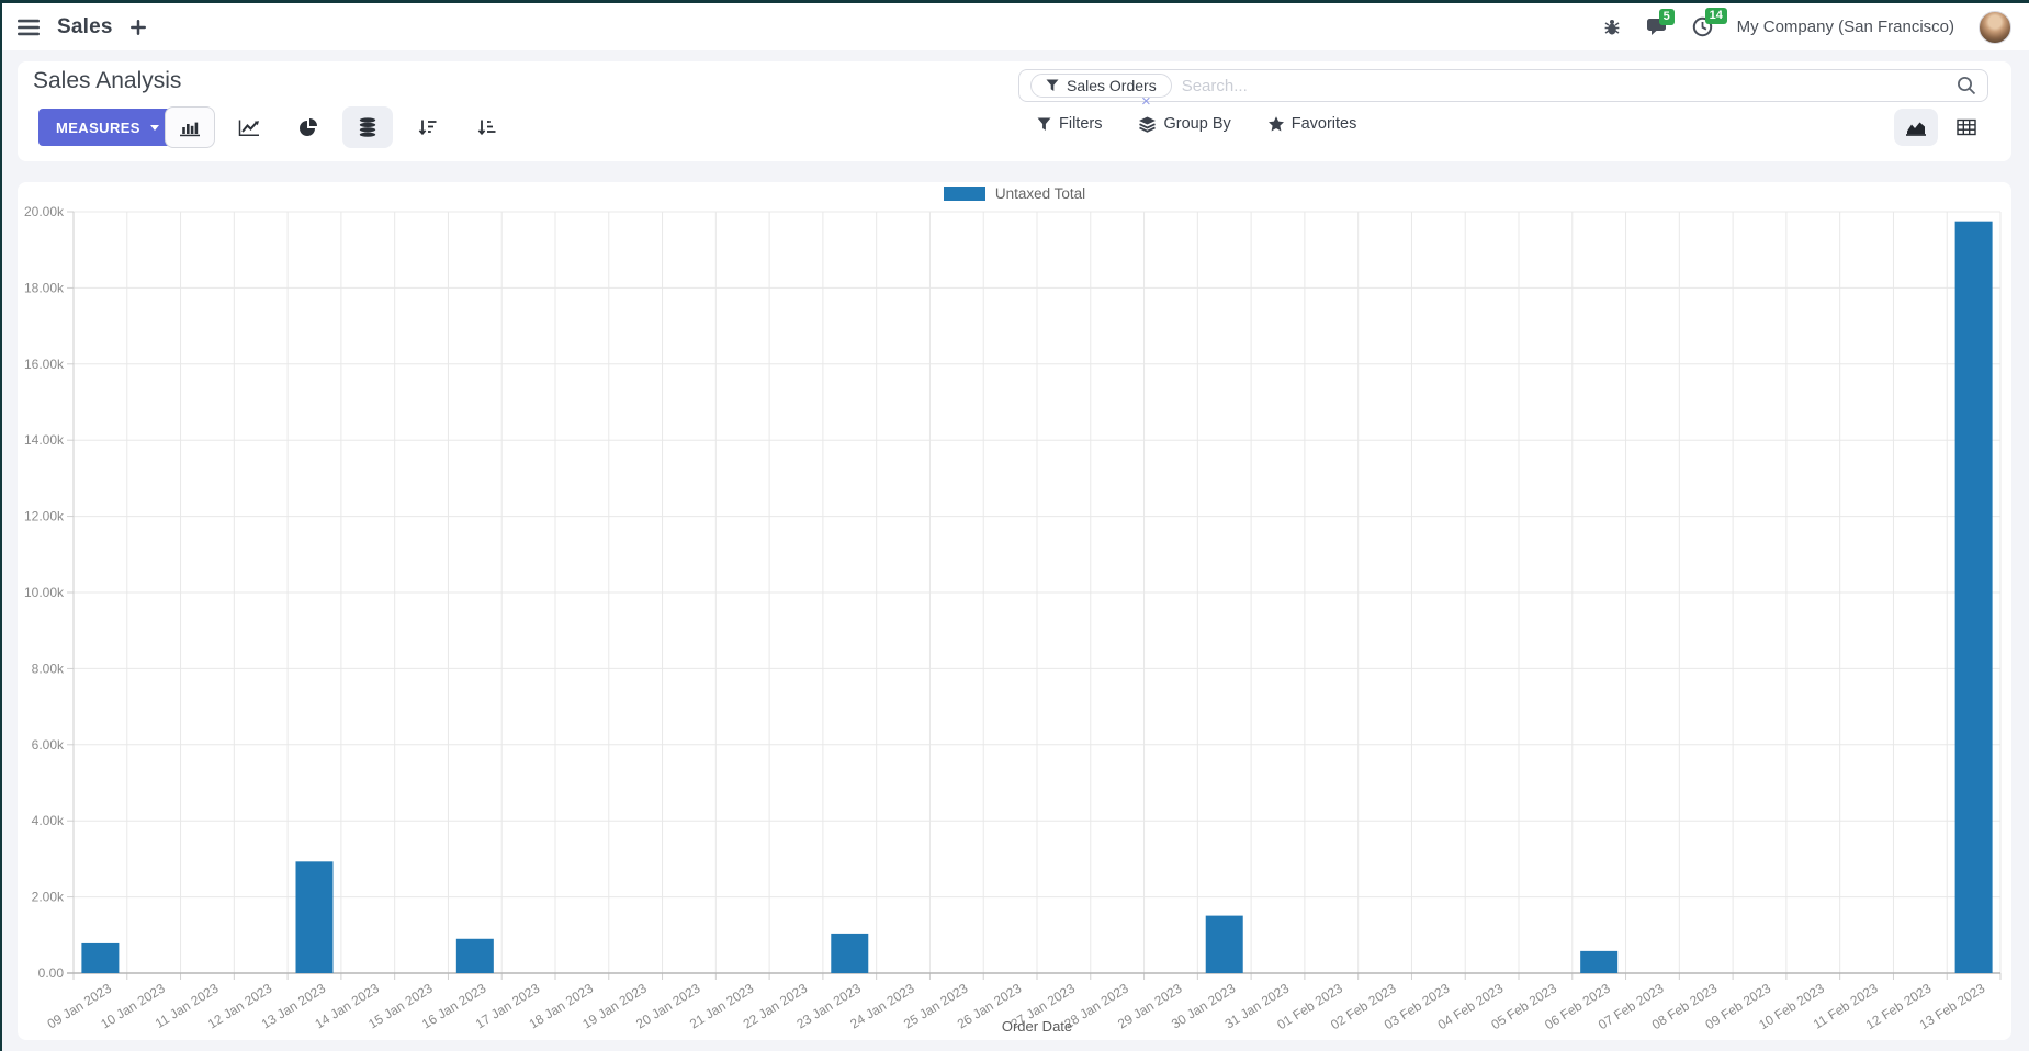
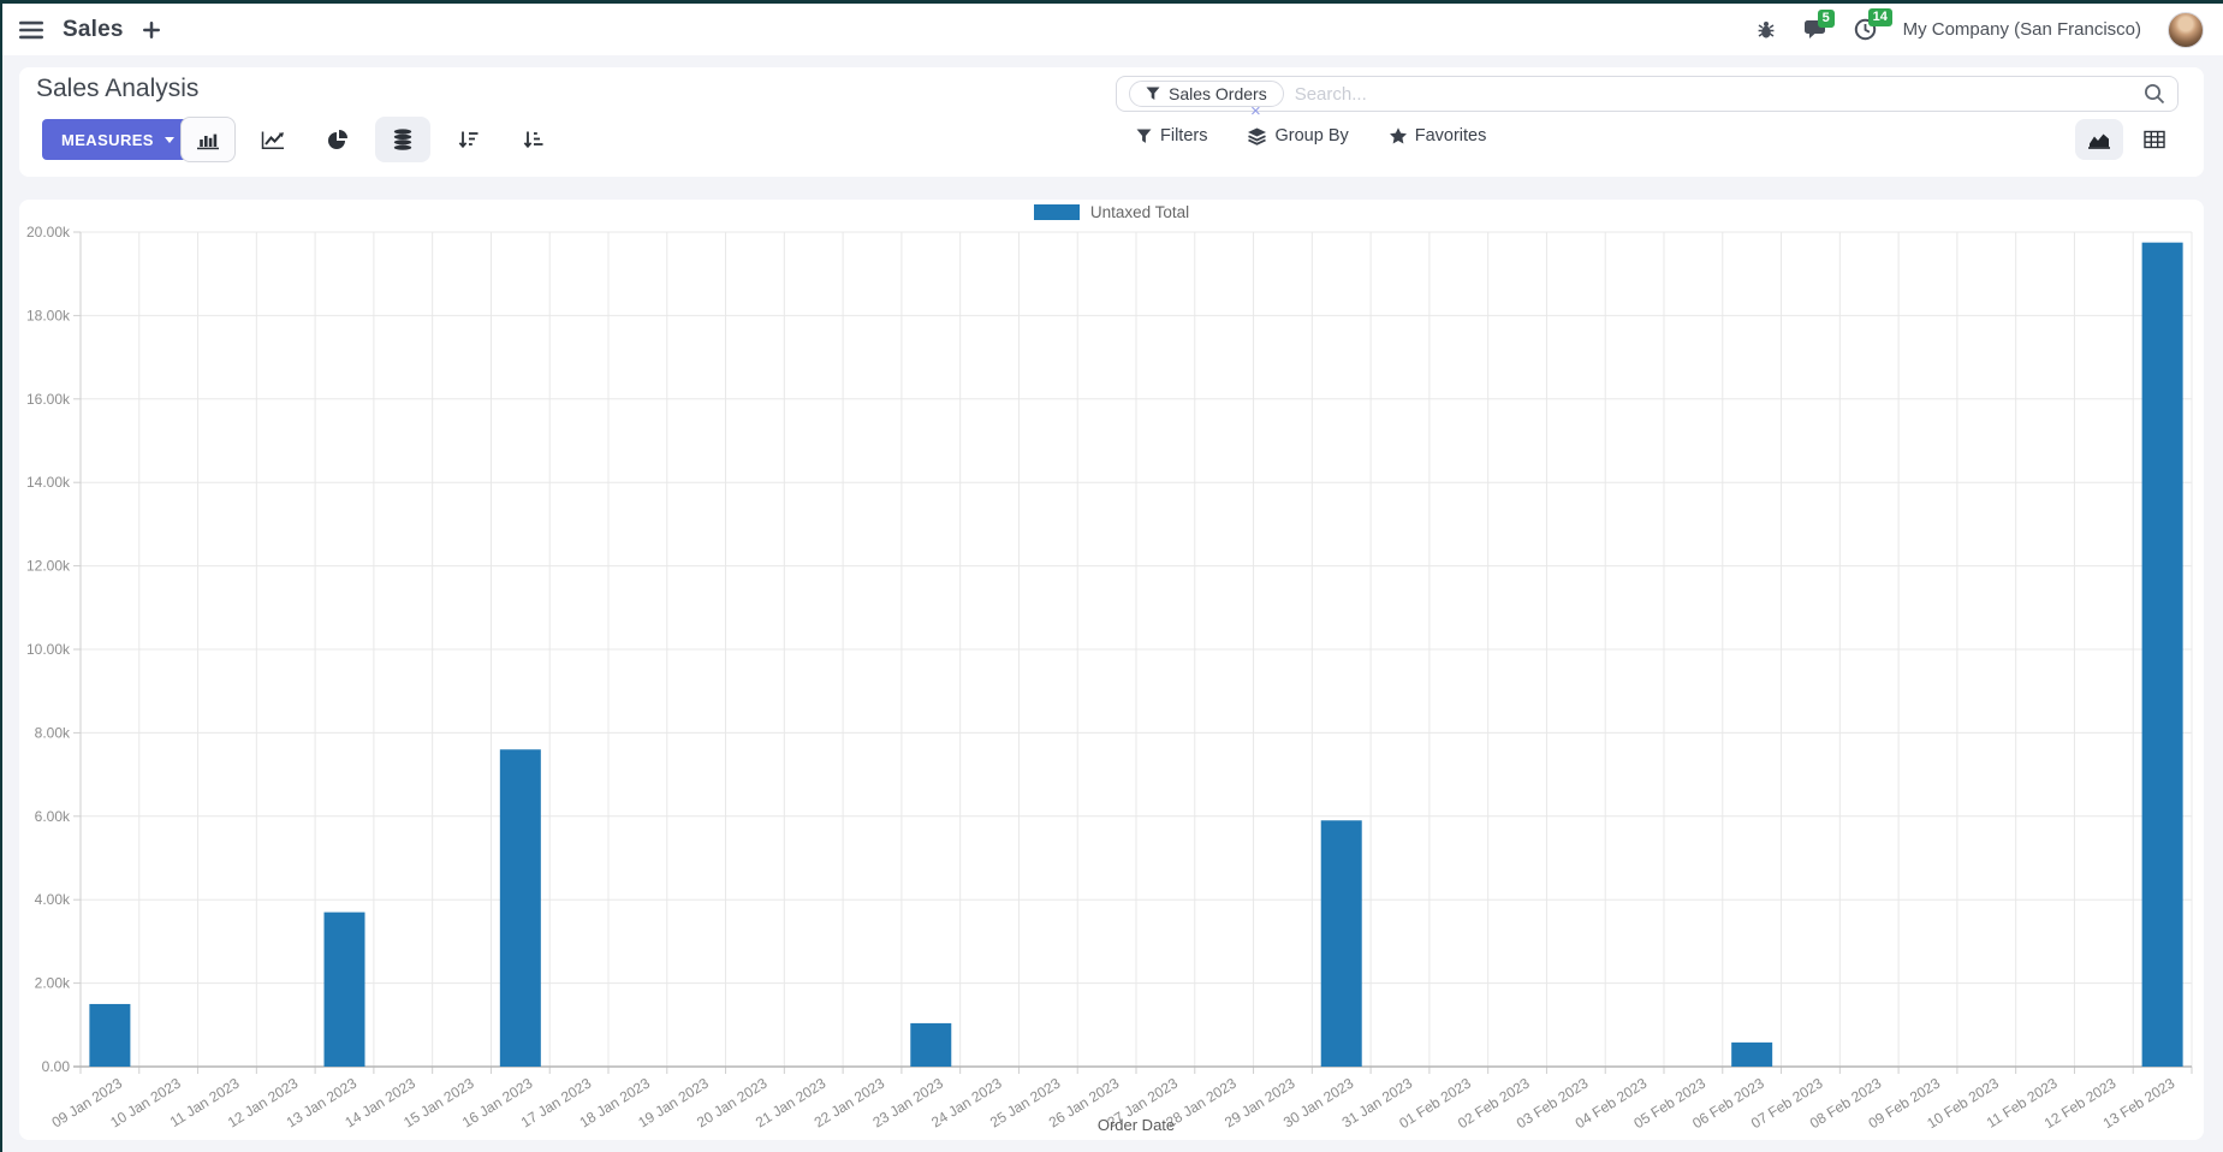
09 Jan 2023: 0.8k -> 1.5k
13 Jan 2023: 2.9k -> 3.7k
16 Jan 2023: 0.9k -> 7.6k
30 Jan 2023: 1.5k -> 5.9k
